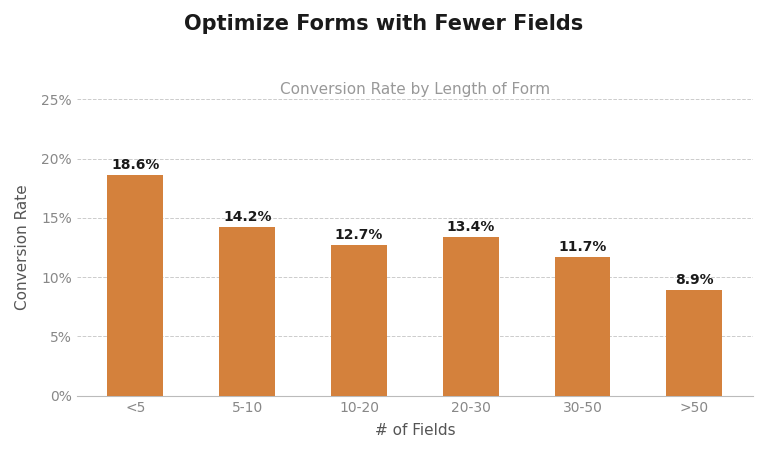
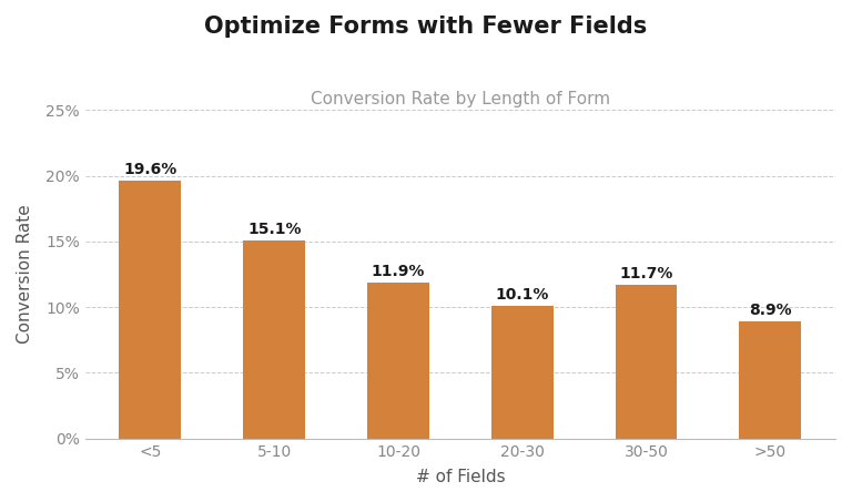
<5: 18.6% -> 19.6%
5-10: 14.2% -> 15.1%
10-20: 12.7% -> 11.9%
20-30: 13.4% -> 10.1%
